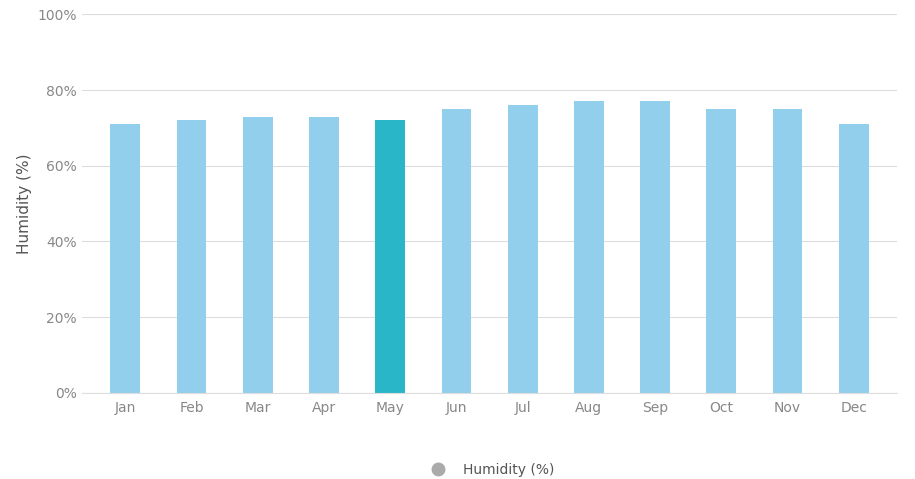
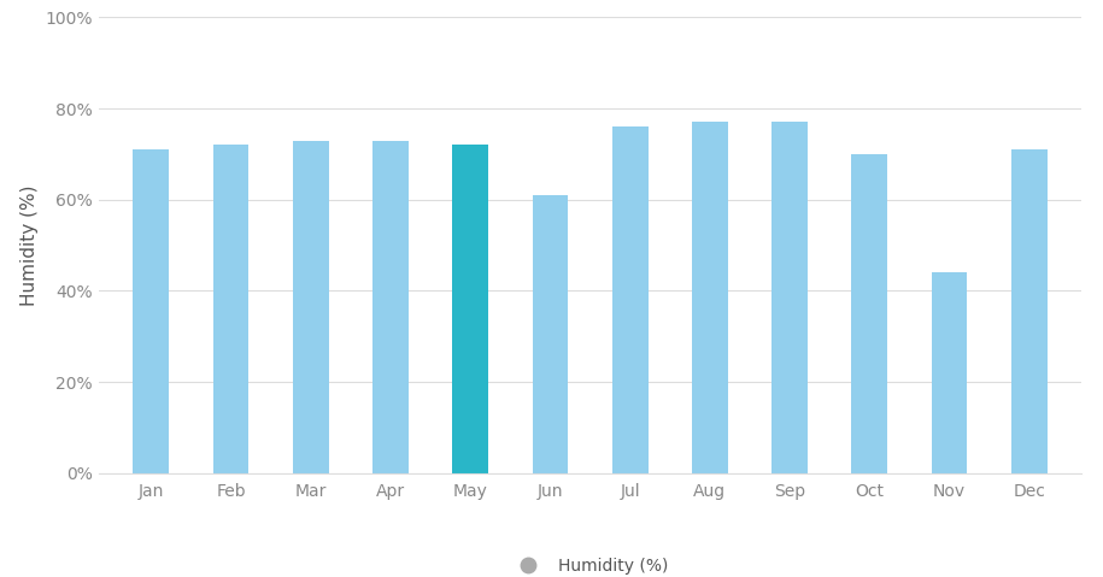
Jun: 75% -> 61%
Oct: 75% -> 70%
Nov: 75% -> 44%
